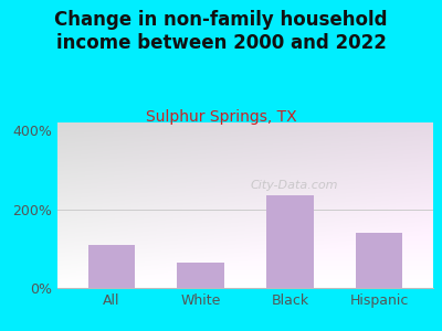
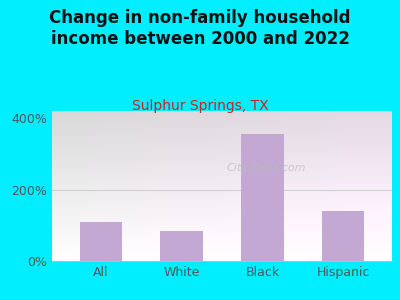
White: 65% -> 85%
Black: 235% -> 355%
